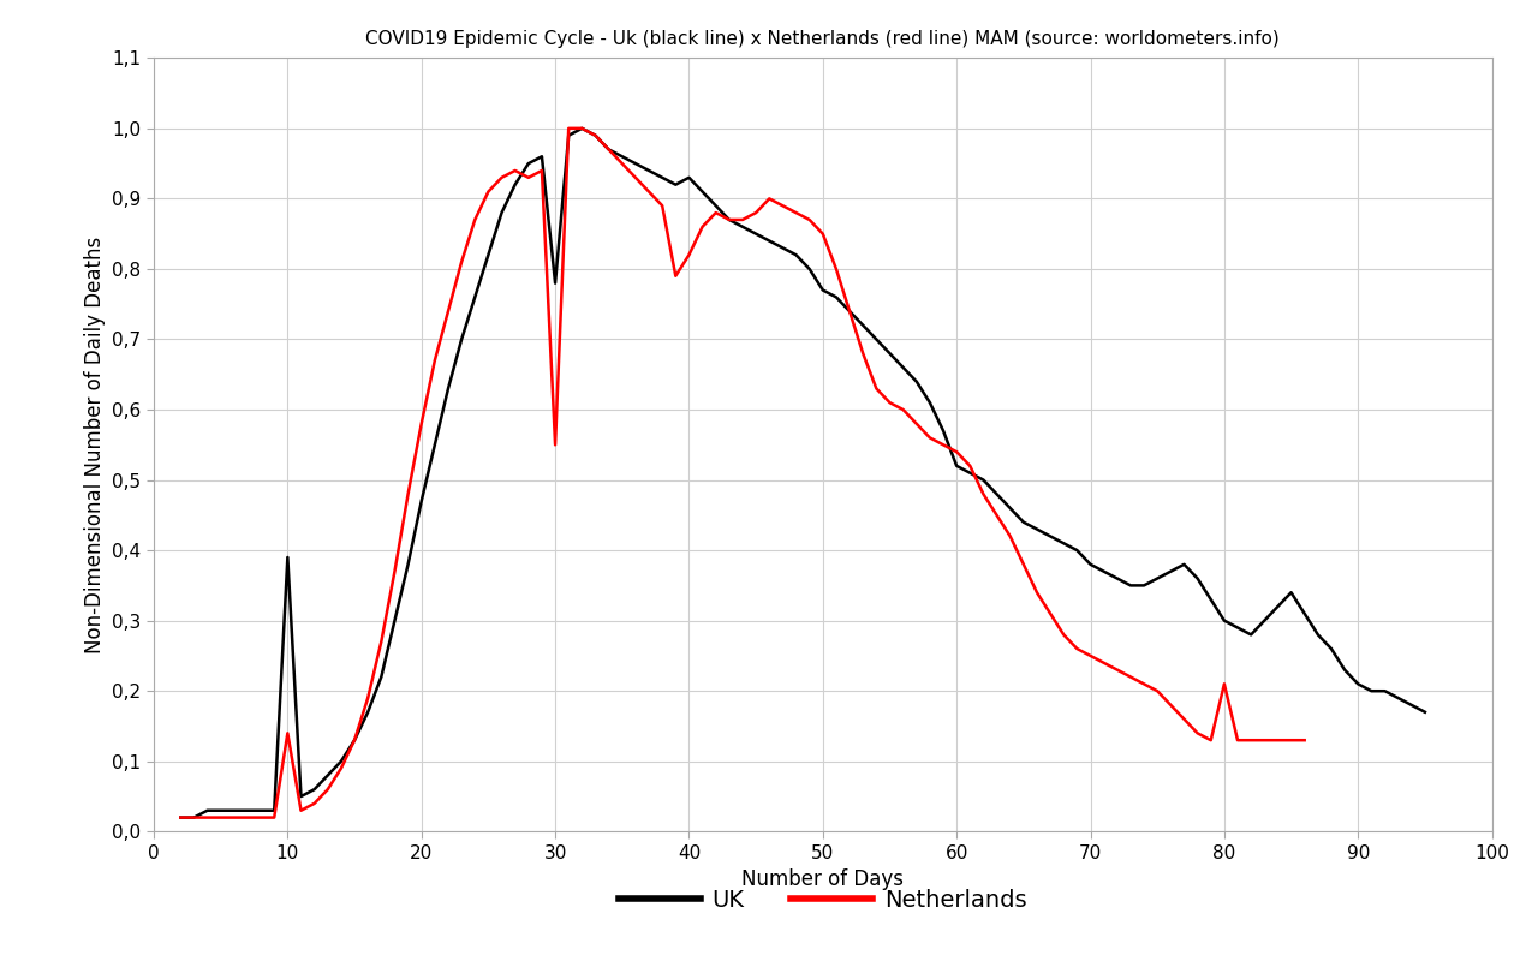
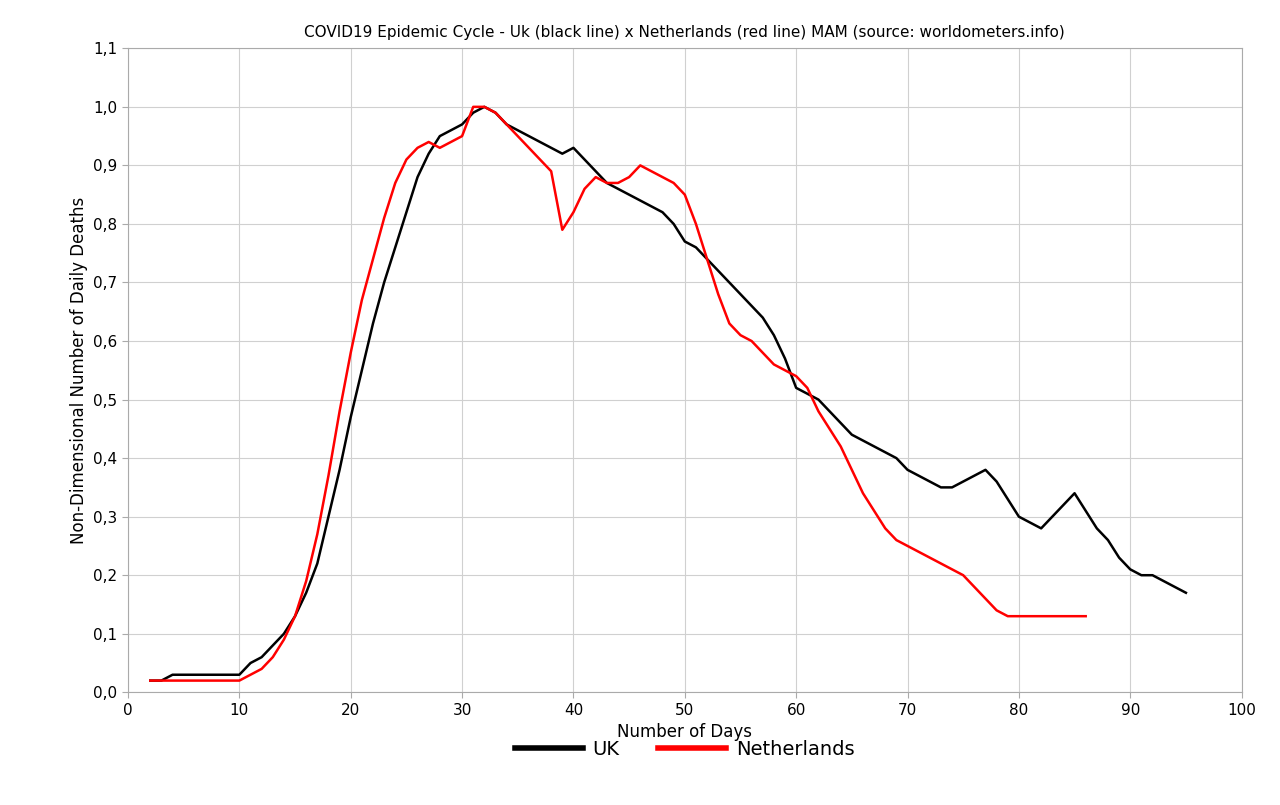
UK/10: 0,39 -> 0,03
Netherlands/10: 0,14 -> 0,02
UK/30: 0,78 -> 0,97
Netherlands/30: 0,55 -> 0,95
Netherlands/80: 0,21 -> 0,13
